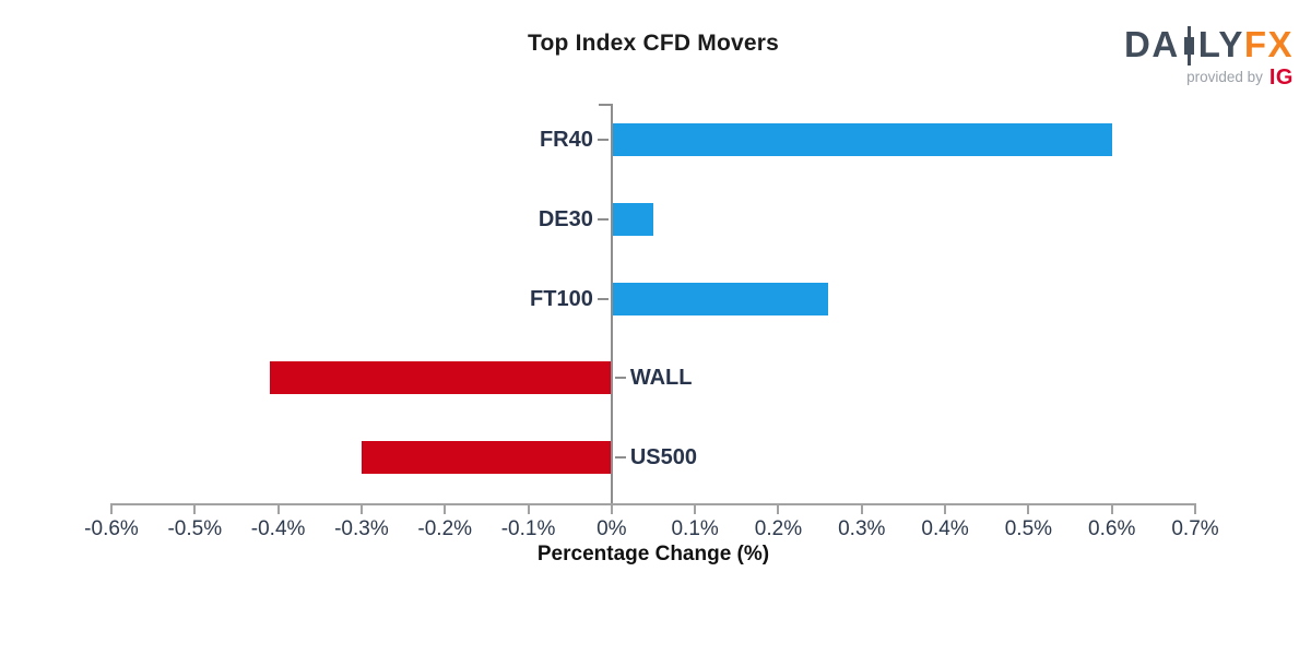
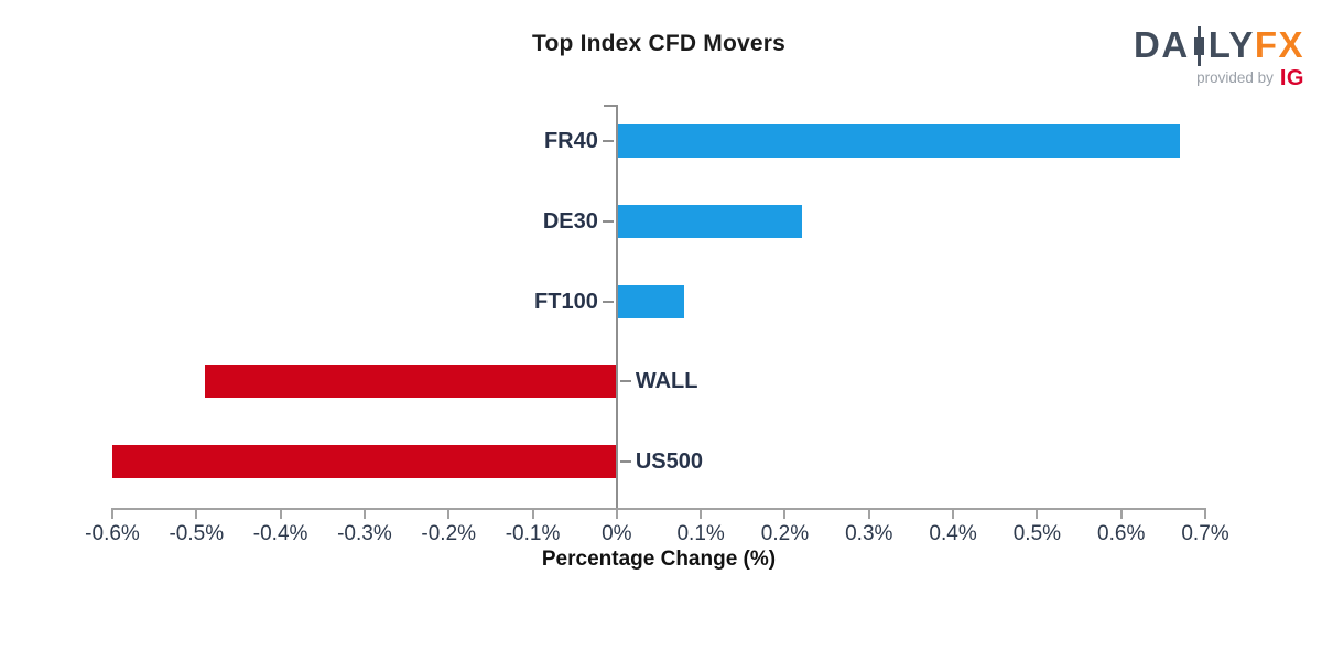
FR40: 0.60% -> 0.67%
DE30: 0.05% -> 0.22%
FT100: 0.26% -> 0.08%
WALL: -0.41% -> -0.49%
US500: -0.30% -> -0.60%
